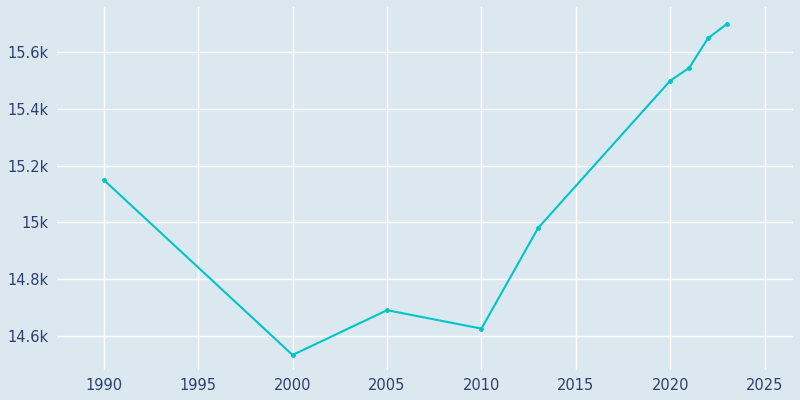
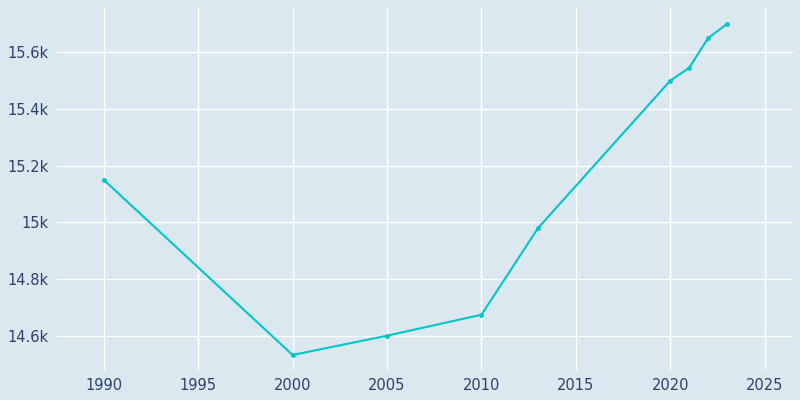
2005: 14.690k -> 14.600k
2010: 14.625k -> 14.674k
